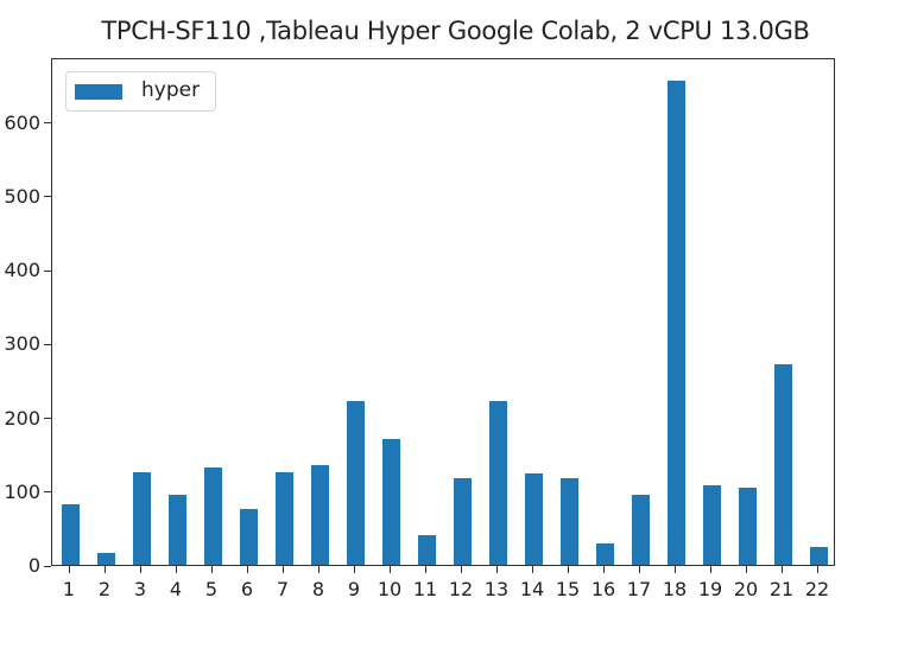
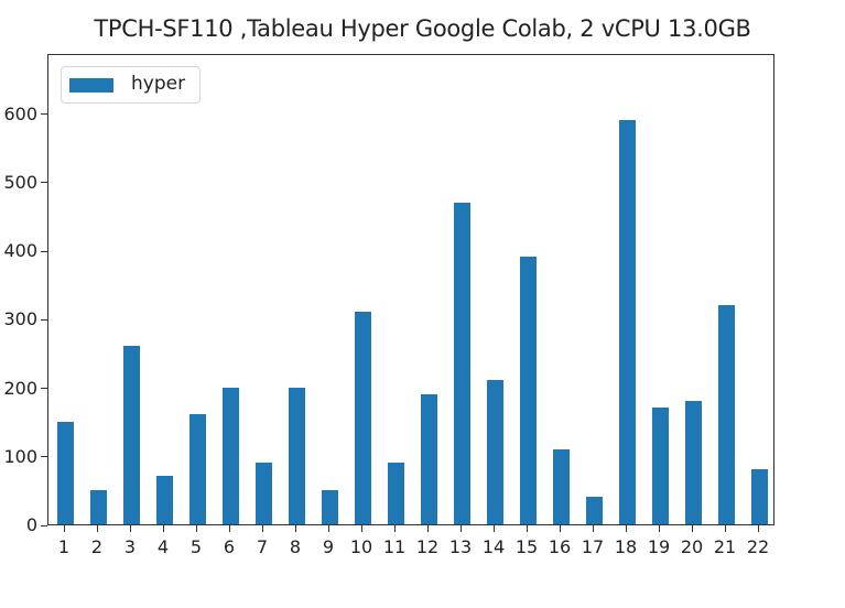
1: 80 -> 150
2: 20 -> 50
3: 120 -> 260
4: 100 -> 70
5: 130 -> 160
6: 80 -> 200
7: 120 -> 90
8: 140 -> 200
9: 220 -> 50
10: 170 -> 310
11: 40 -> 90
12: 120 -> 190
13: 220 -> 470
14: 120 -> 210
15: 120 -> 390
16: 30 -> 110
17: 100 -> 40
18: 660 -> 590
19: 110 -> 170
20: 100 -> 180
21: 270 -> 320
22: 20 -> 80
